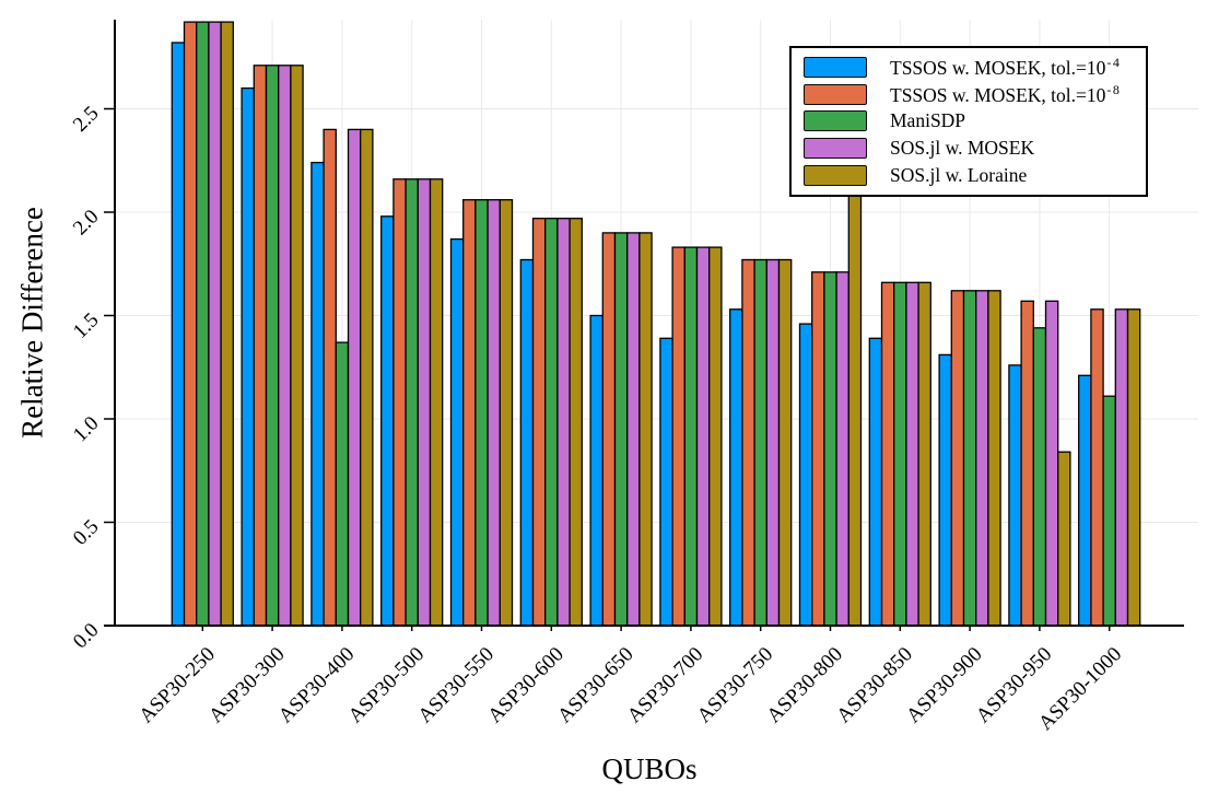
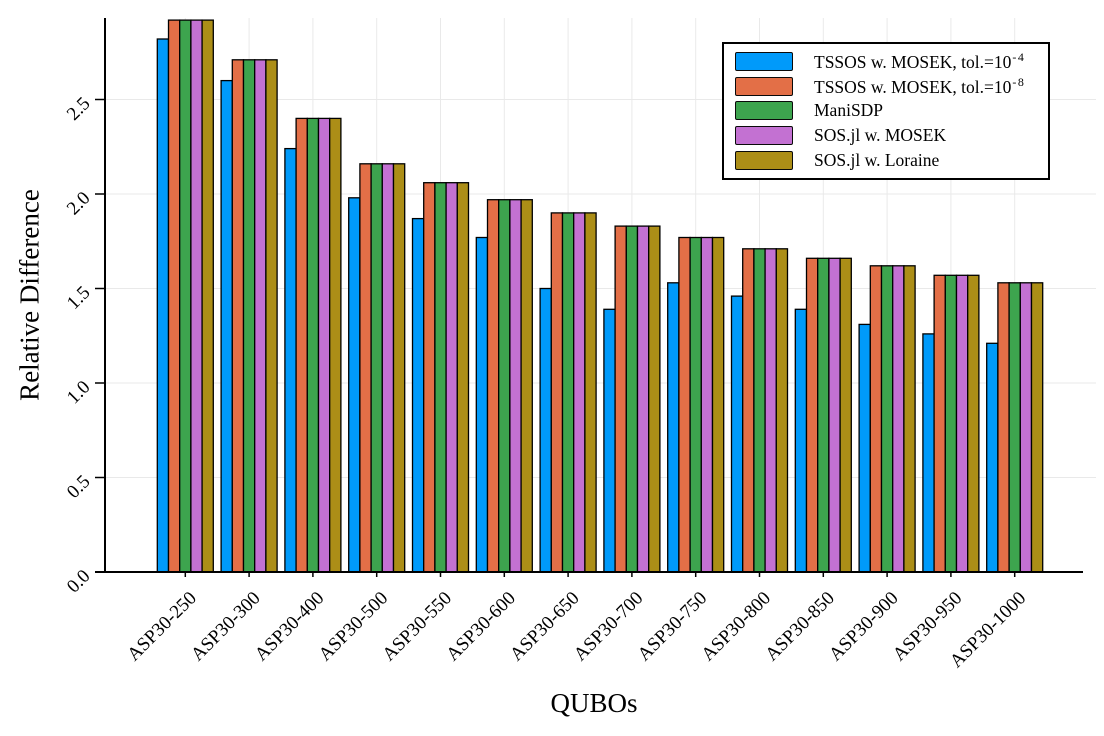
ManiSDP/ASP30-400: 1.37 -> 2.40
SOS.jl w. Loraine/ASP30-800: 2.55 -> 1.71
ManiSDP/ASP30-950: 1.44 -> 1.57
SOS.jl w. Loraine/ASP30-950: 0.84 -> 1.57
ManiSDP/ASP30-1000: 1.11 -> 1.53
